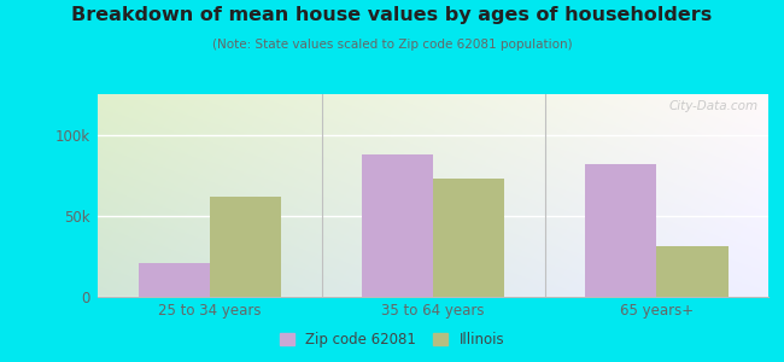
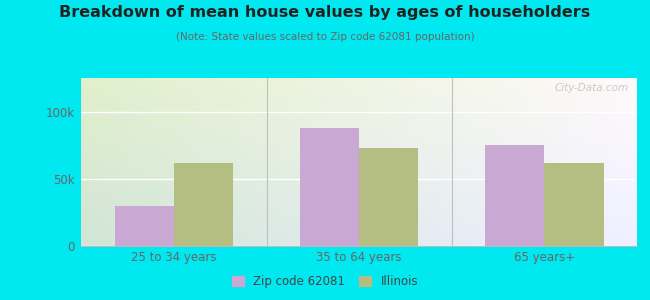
Zip code 62081/25 to 34 years: 21k -> 30k
Zip code 62081/65 years+: 82k -> 75k
Illinois/65 years+: 31k -> 62k
